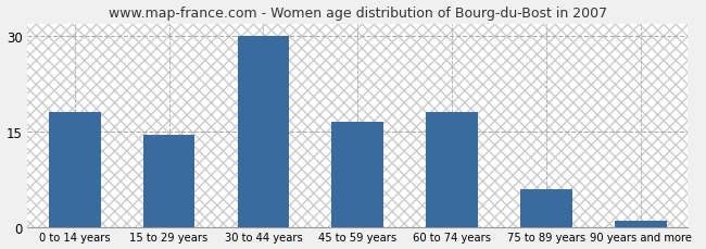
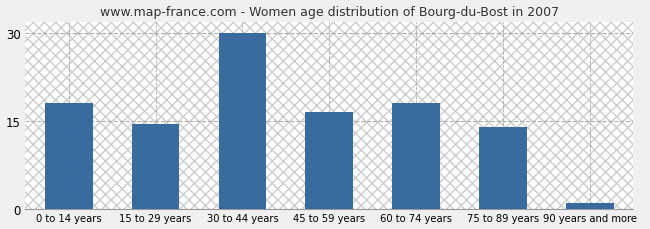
75 to 89 years: 6.0 -> 14.0
